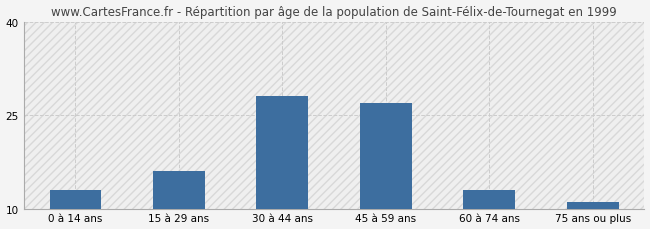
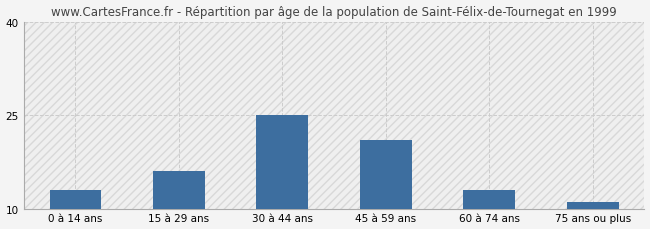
30 à 44 ans: 28 -> 25
45 à 59 ans: 27 -> 21
